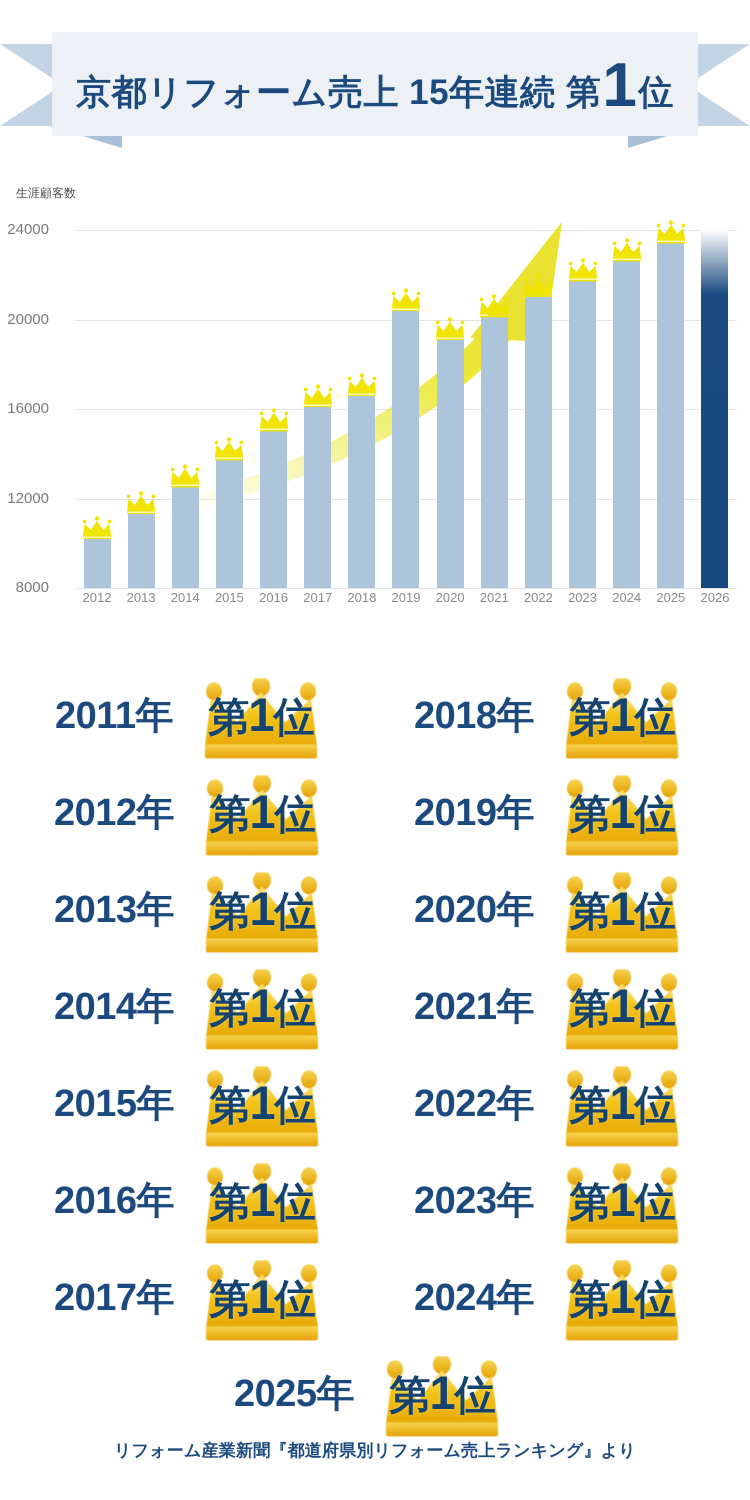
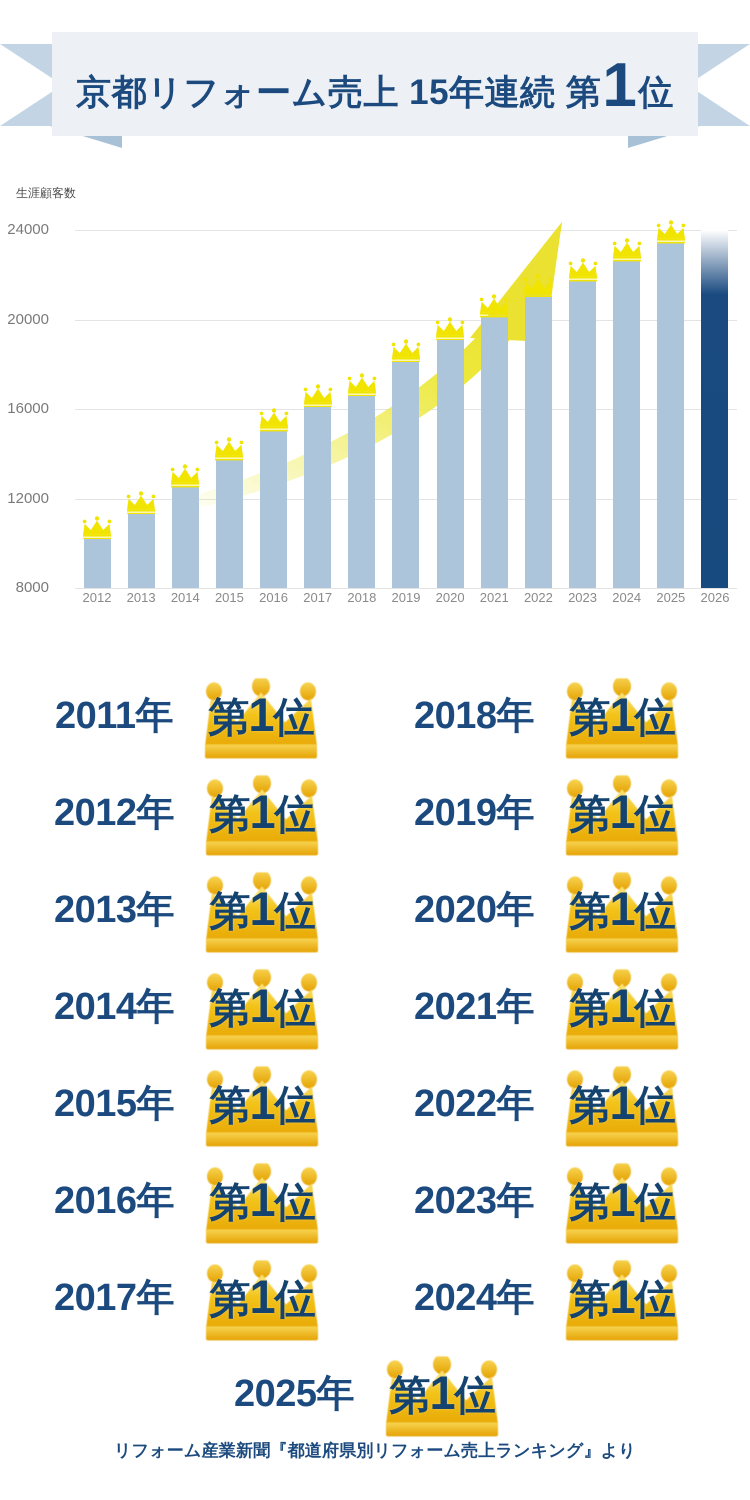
2019: 20400 -> 18100
